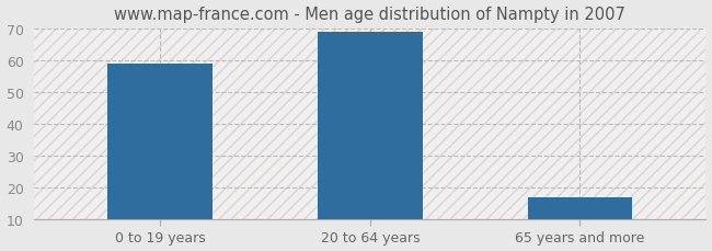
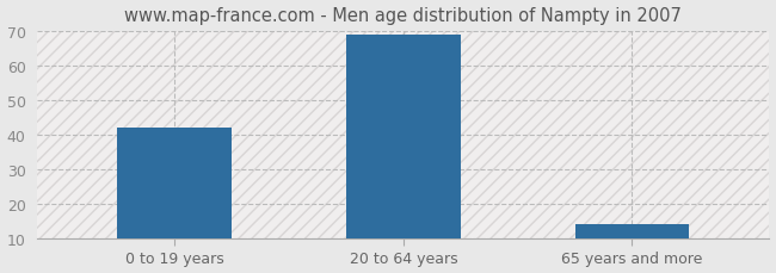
0 to 19 years: 59 -> 42
65 years and more: 17 -> 14
